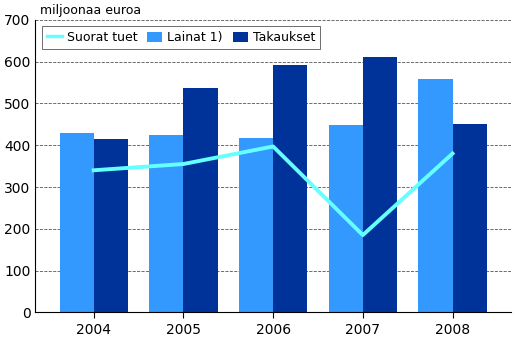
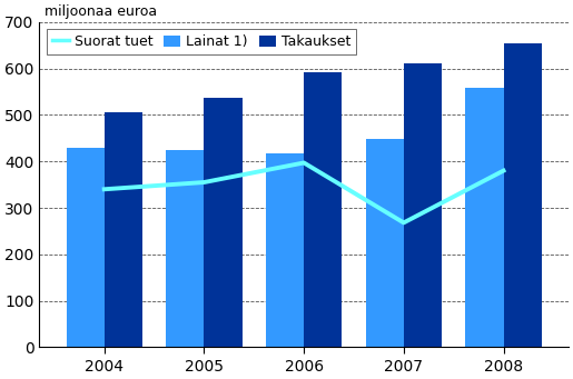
Takaukset/2004: 415 -> 505
Suorat tuet/2007: 185 -> 268
Takaukset/2008: 450 -> 653
